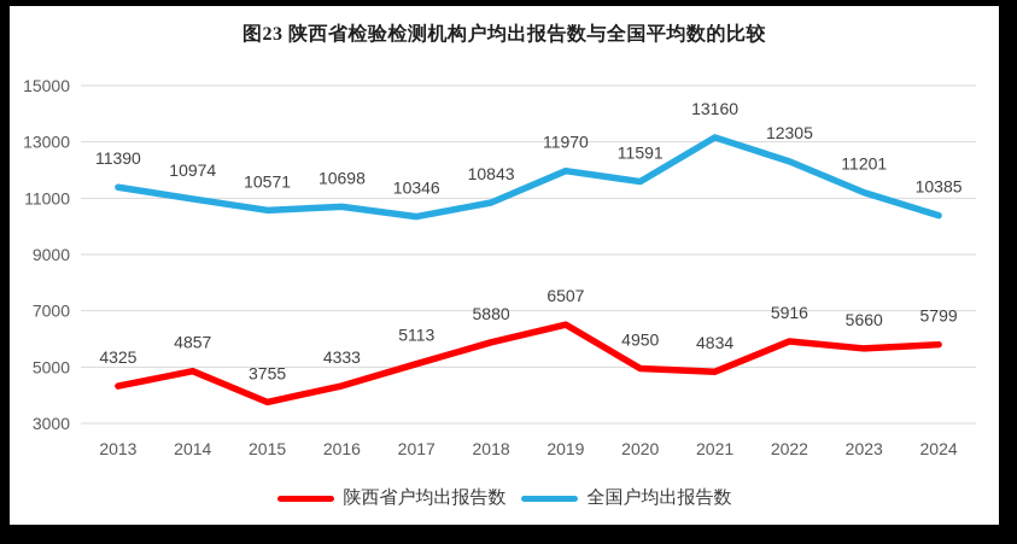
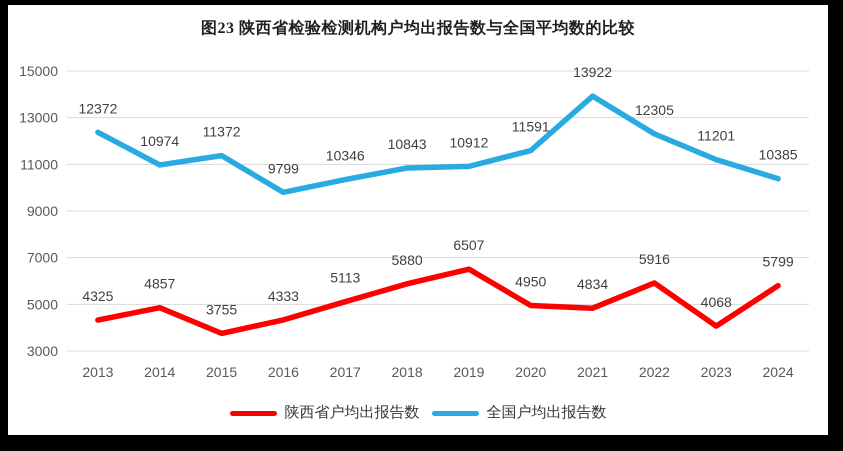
全国户均出报告数/2013: 11390 -> 12372
全国户均出报告数/2015: 10571 -> 11372
全国户均出报告数/2016: 10698 -> 9799
全国户均出报告数/2019: 11970 -> 10912
全国户均出报告数/2021: 13160 -> 13922
陕西省户均出报告数/2023: 5660 -> 4068
